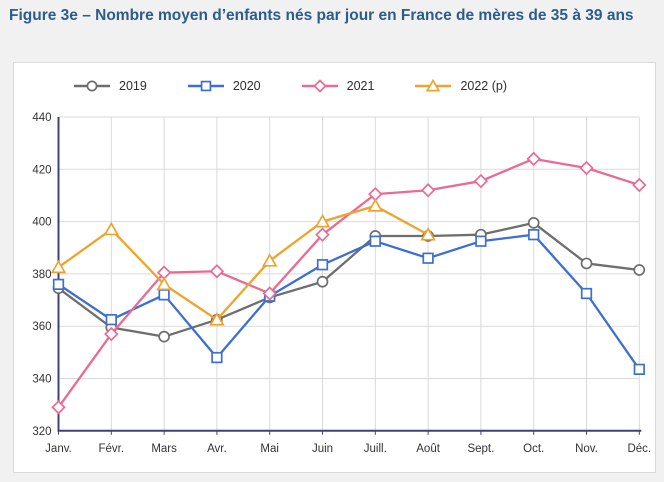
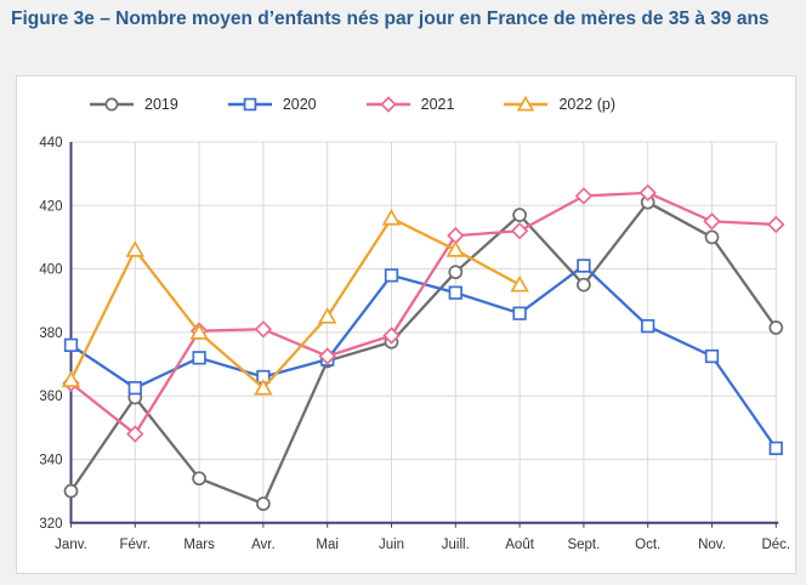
2019/Janv.: 374 -> 330
2021/Janv.: 329 -> 364
2022 (p)/Janv.: 382 -> 365
2021/Févr.: 357 -> 348
2022 (p)/Févr.: 397 -> 406
2019/Mars: 356 -> 334
2022 (p)/Mars: 376 -> 380
2019/Avr.: 362 -> 326
2020/Avr.: 348 -> 366
2020/Juin: 384 -> 398
2021/Juin: 395 -> 379
2022 (p)/Juin: 400 -> 416
2019/Juill.: 394 -> 399
2019/Août: 394 -> 417
2020/Sept.: 392 -> 401
2021/Sept.: 416 -> 423
2019/Oct.: 400 -> 421
2020/Oct.: 395 -> 382
2019/Nov.: 384 -> 410
2021/Nov.: 420 -> 415
